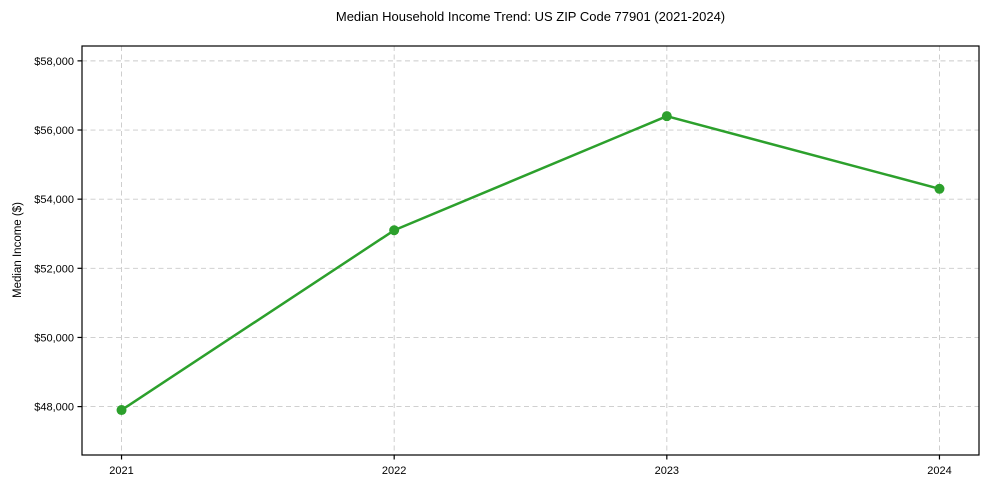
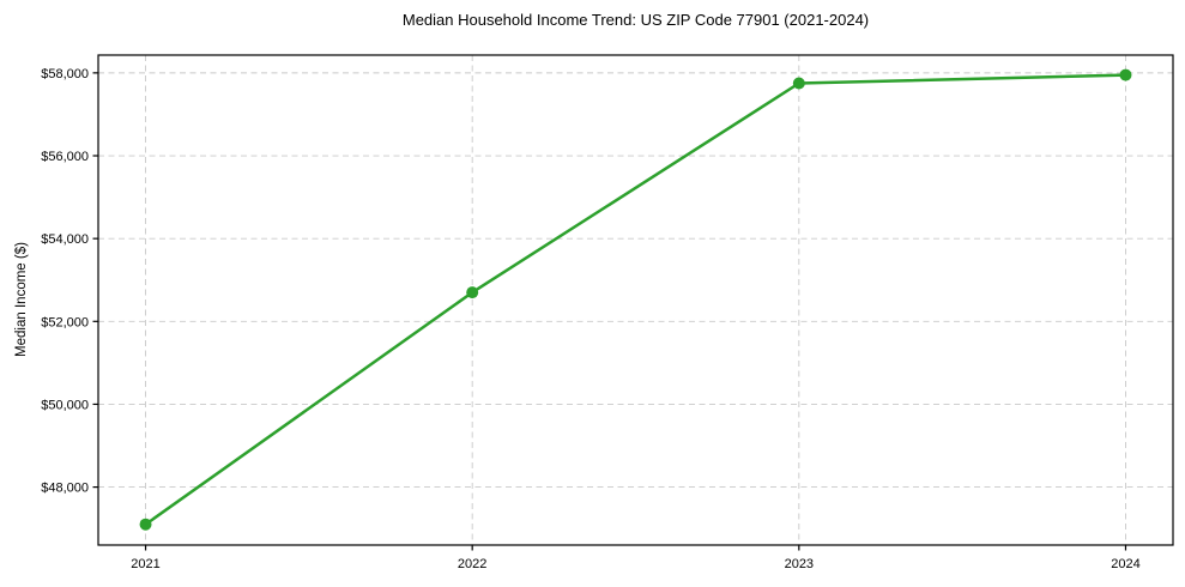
2021: $47900 -> $47100
2022: $53100 -> $52700
2023: $56400 -> $57800
2024: $54300 -> $58000
